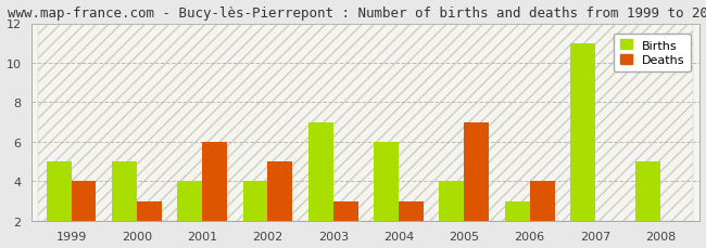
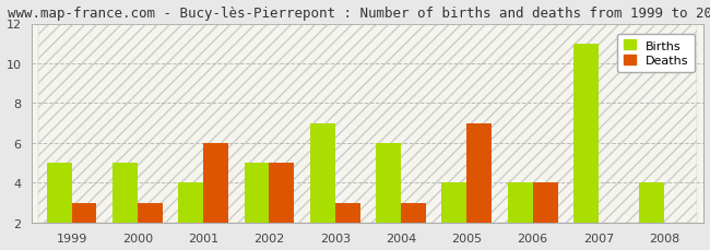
Deaths/1999: 4 -> 3
Births/2002: 4 -> 5
Births/2006: 3 -> 4
Births/2008: 5 -> 4
